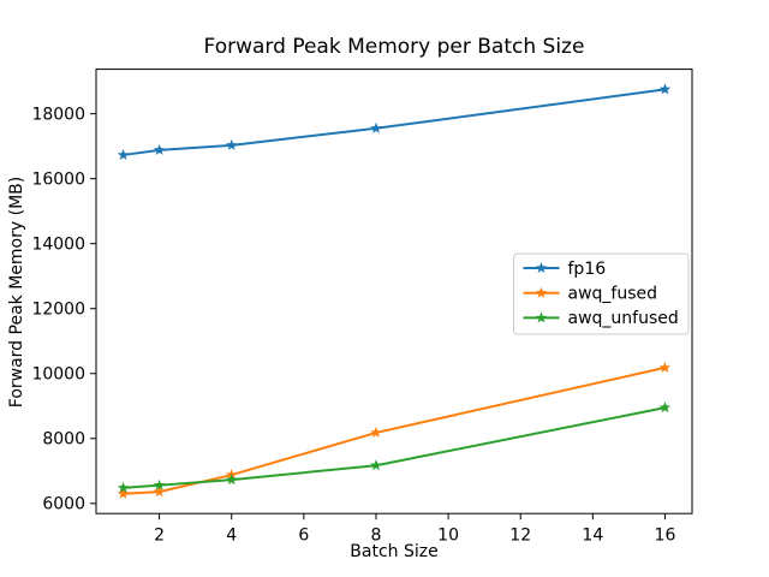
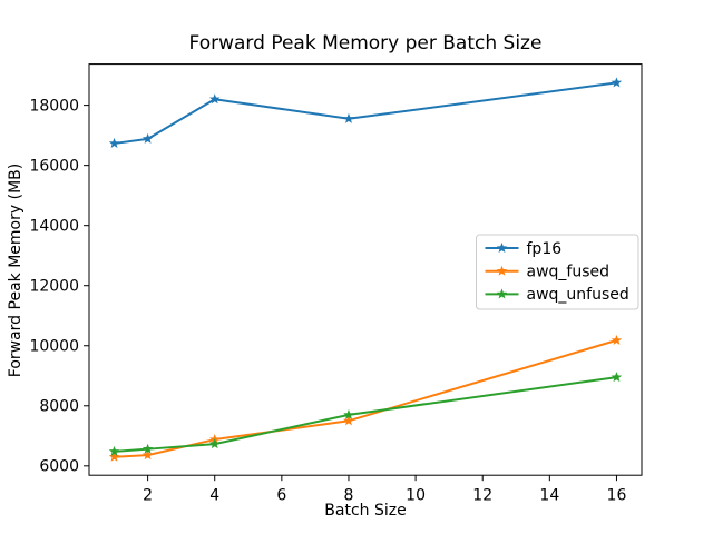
fp16/4: 17000 -> 18200
awq_fused/8: 8200 -> 7500
awq_unfused/8: 7200 -> 7700
